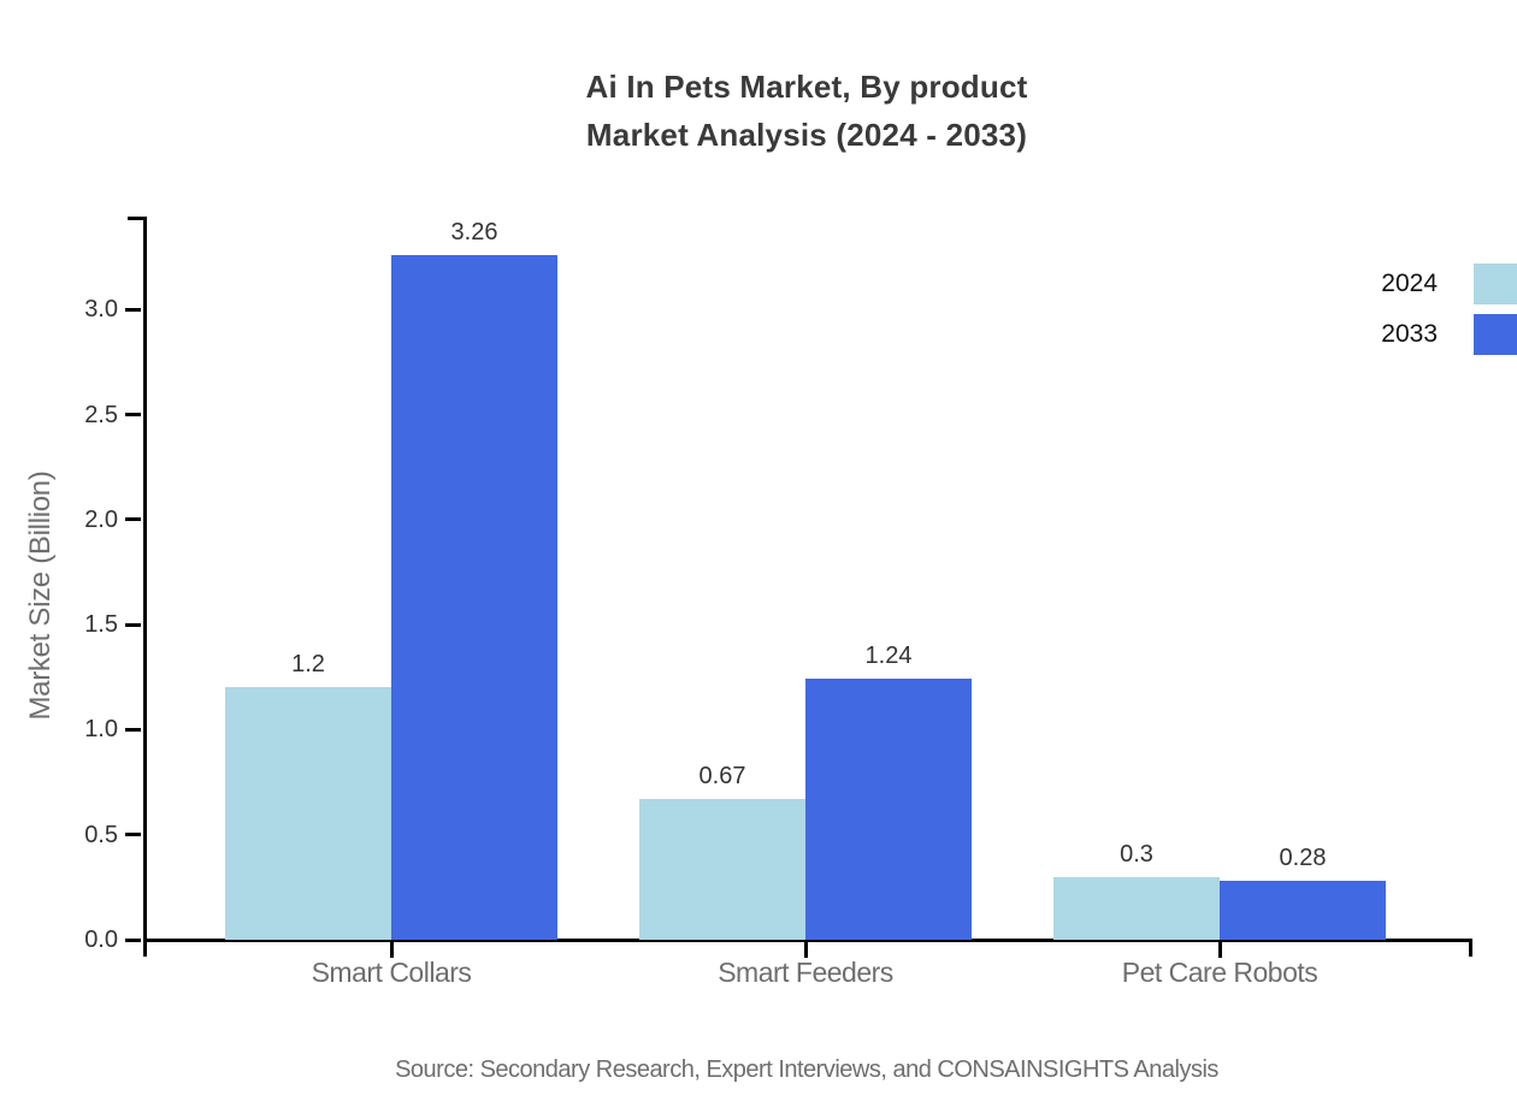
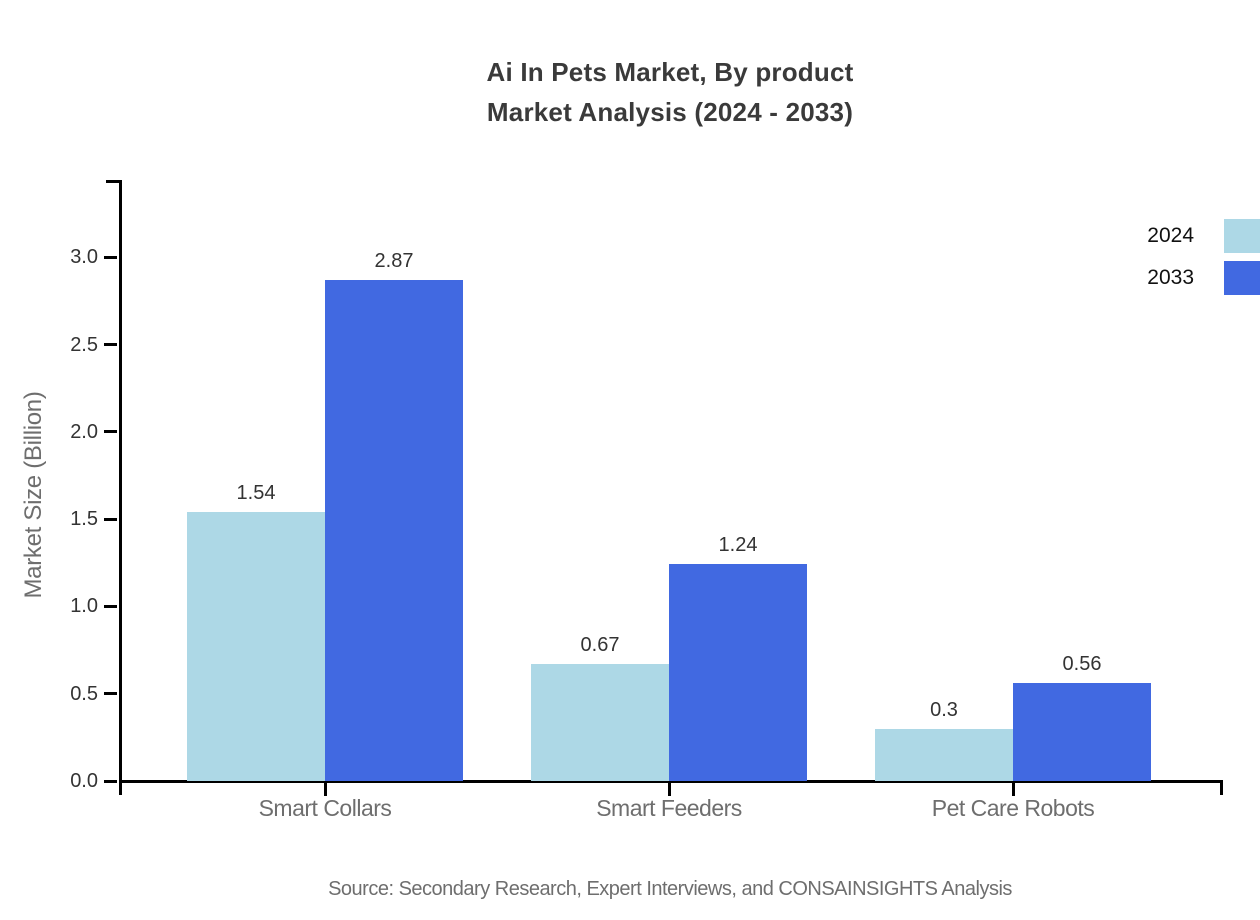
2024/Smart Collars: 1.2 -> 1.54
2033/Smart Collars: 3.26 -> 2.87
2033/Pet Care Robots: 0.28 -> 0.56
